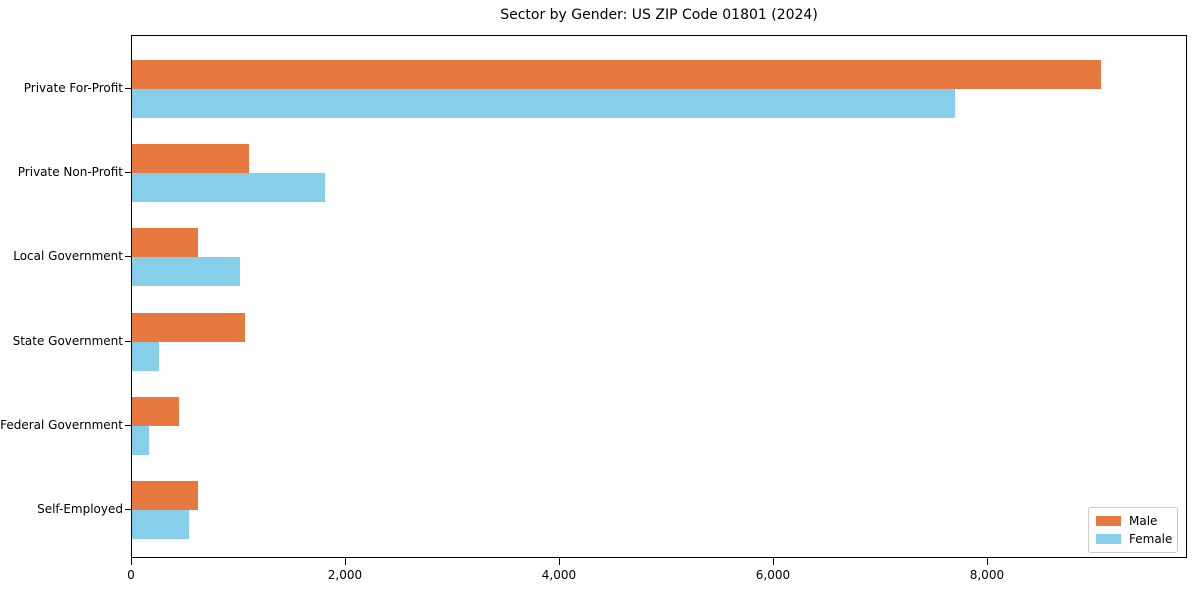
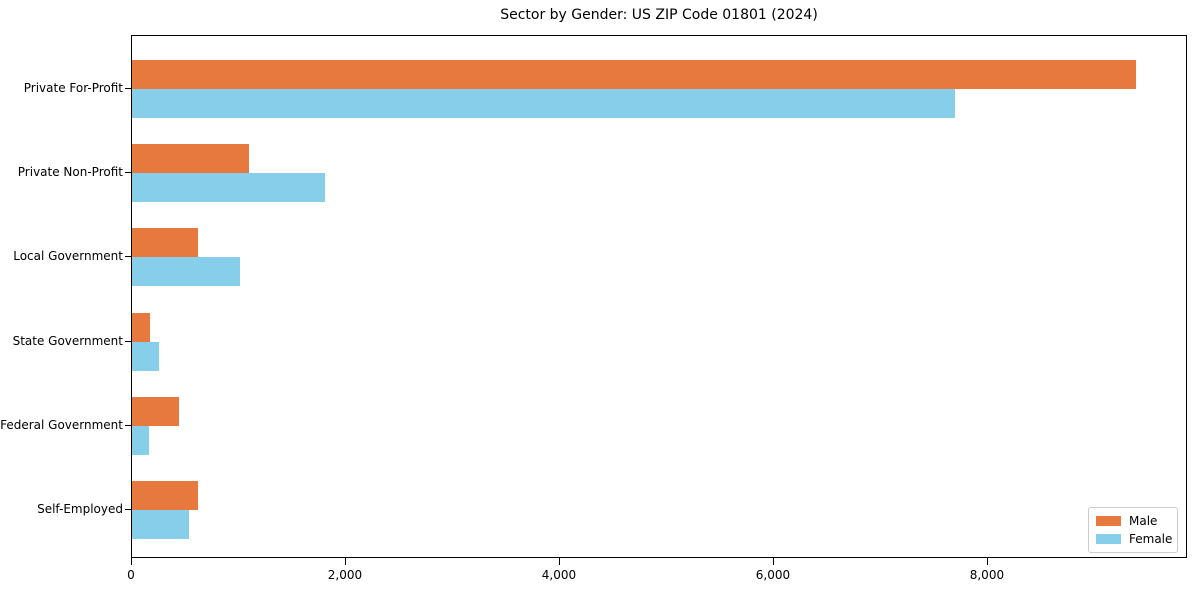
Male/Private For-Profit: 9070 -> 9400
Male/State Government: 1060 -> 160
